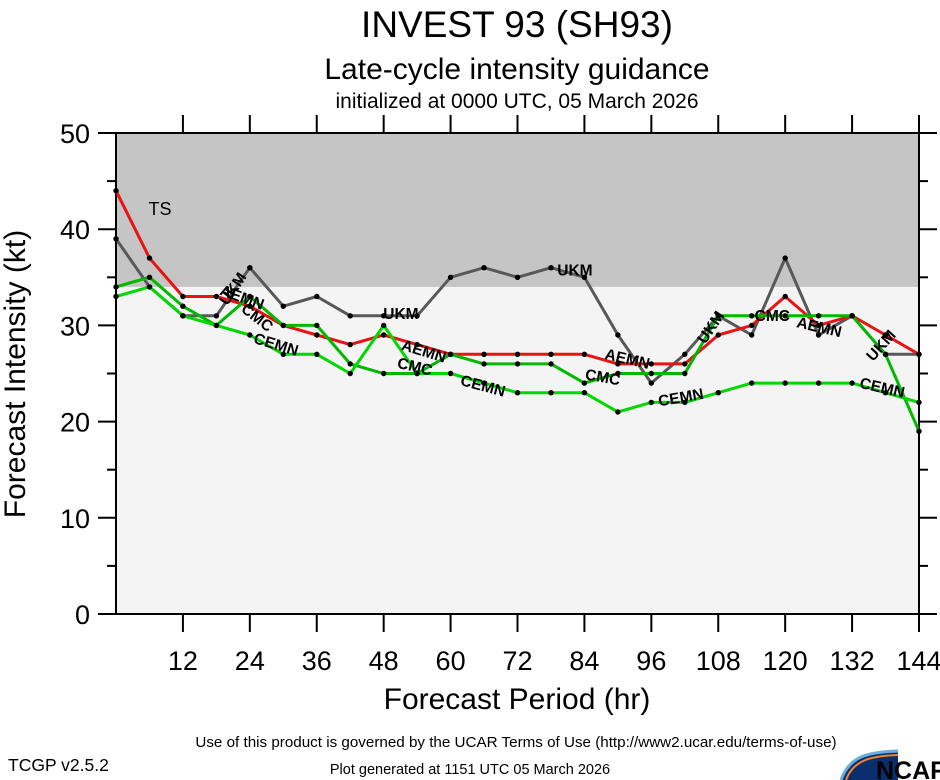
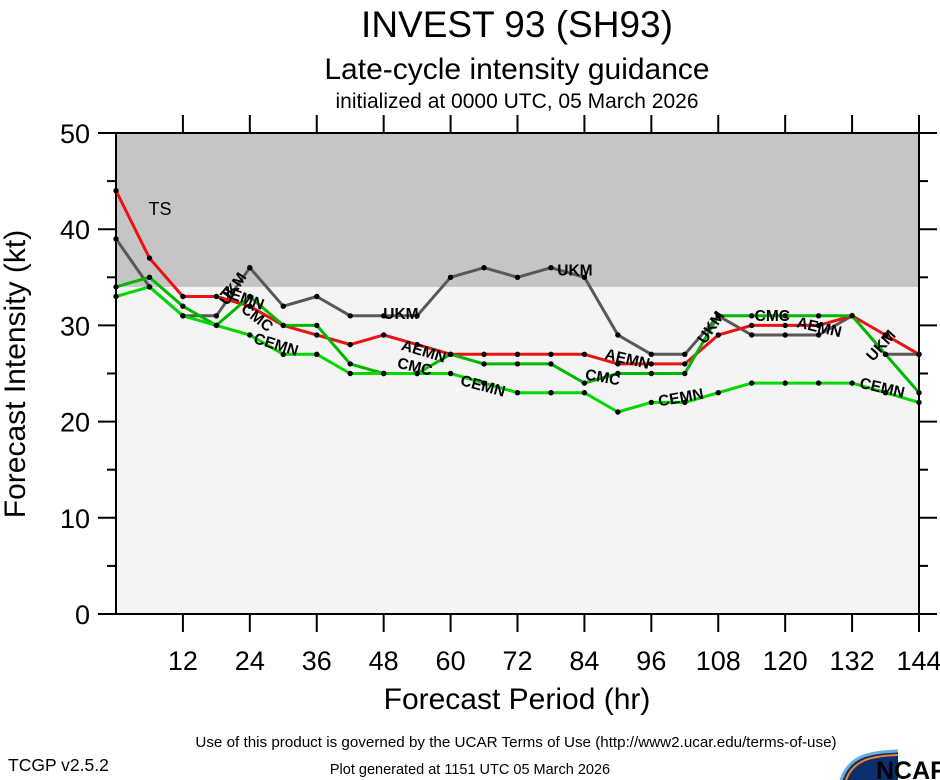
CEMN/48: 30 -> 25
UKM/96: 24 -> 27
UKM/120: 37 -> 29
AEMN/120: 33 -> 30
CMC/144: 19 -> 23
